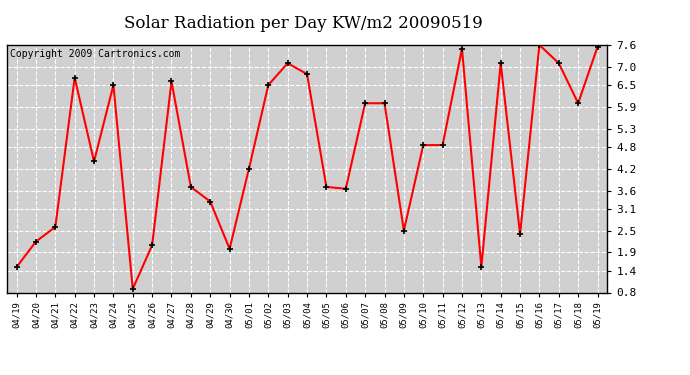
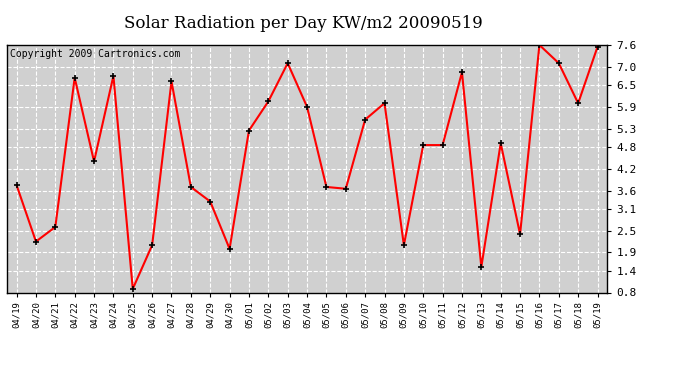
04/19: 1.50 -> 3.75
04/24: 6.50 -> 6.75
05/01: 4.20 -> 5.25
05/02: 6.50 -> 6.05
05/04: 6.80 -> 5.90
05/07: 6.00 -> 5.55
05/09: 2.50 -> 2.10
05/12: 7.50 -> 6.85
05/14: 7.10 -> 4.90
